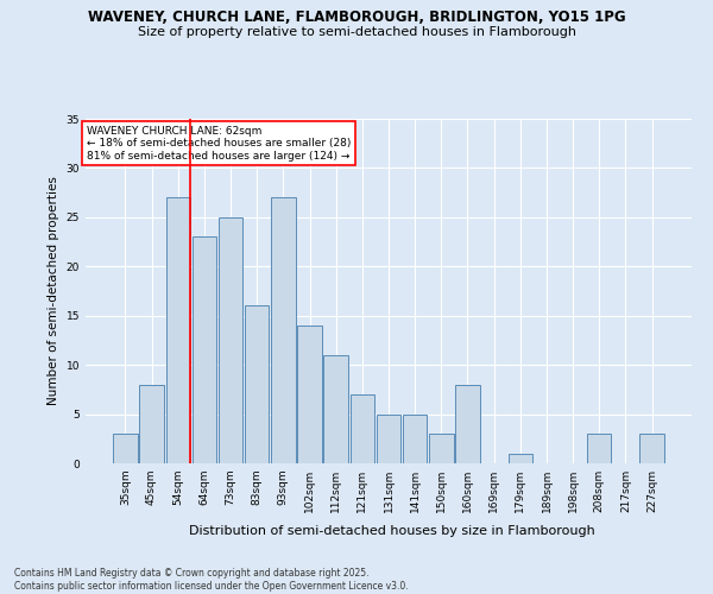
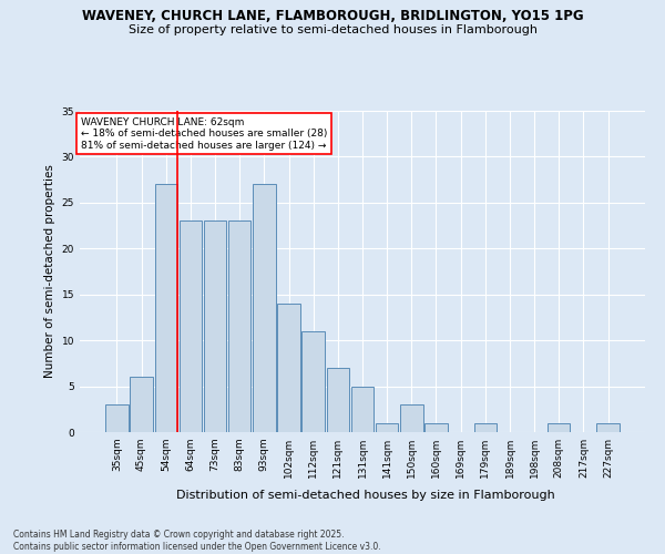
45sqm: 8 -> 6
73sqm: 25 -> 23
83sqm: 16 -> 23
141sqm: 5 -> 1
160sqm: 8 -> 1
208sqm: 3 -> 1
227sqm: 3 -> 1
